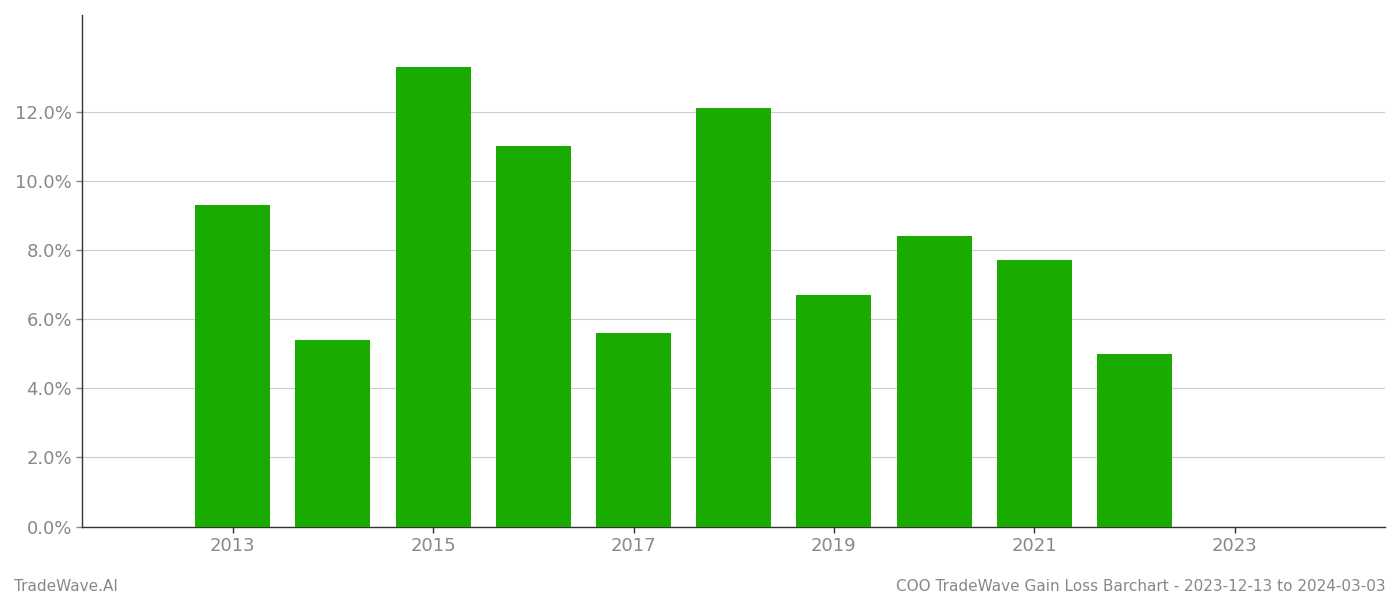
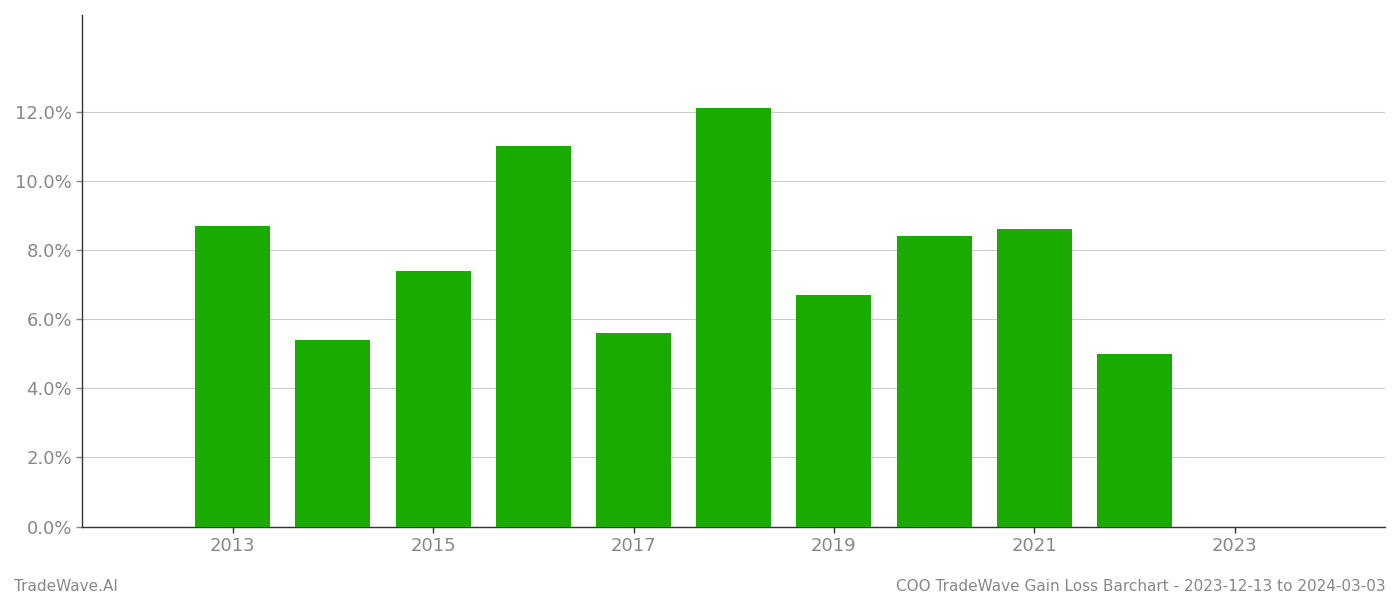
2013: 9.3% -> 8.7%
2015: 13.3% -> 7.4%
2021: 7.7% -> 8.6%
